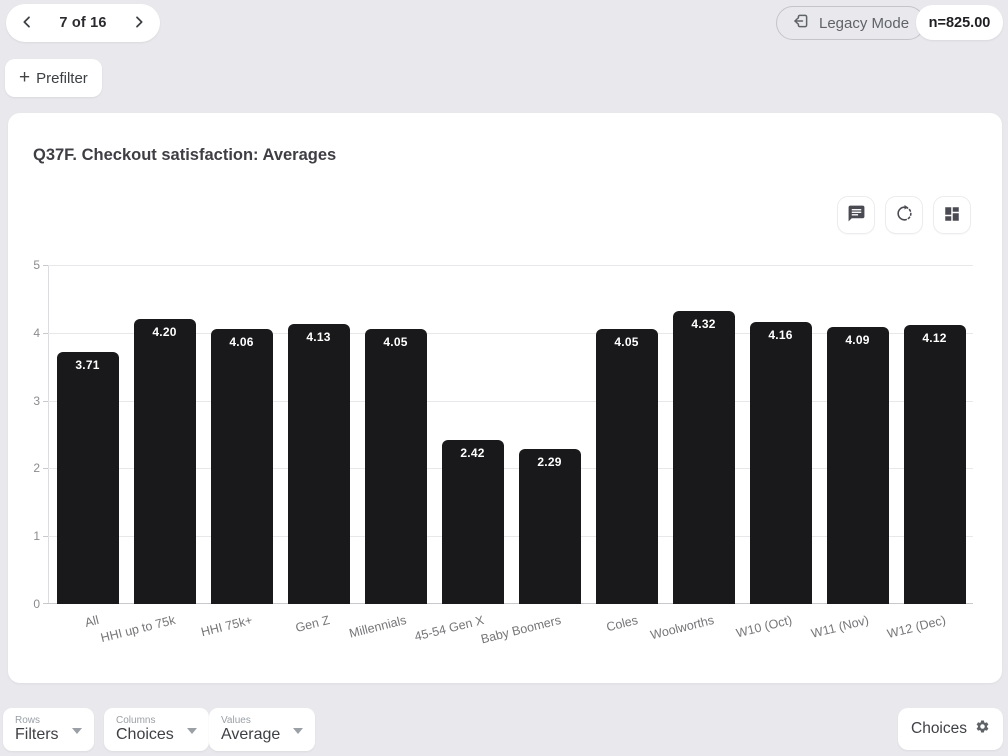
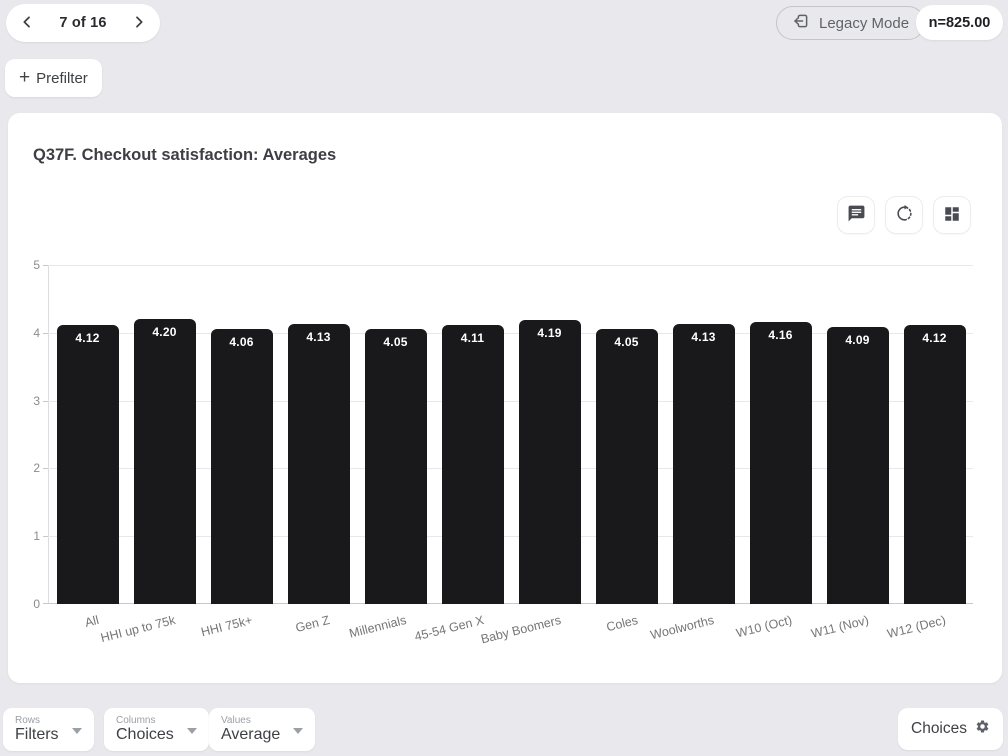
All: 3.71 -> 4.12
45-54 Gen X: 2.42 -> 4.11
Baby Boomers: 2.29 -> 4.19
Woolworths: 4.32 -> 4.13
